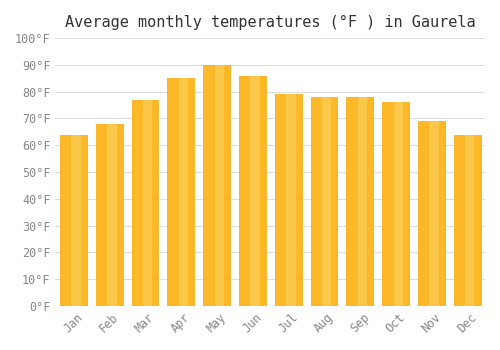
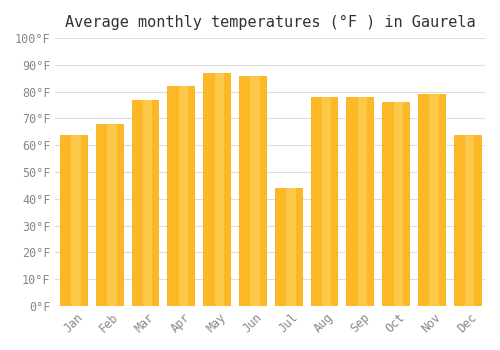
Apr: 85°F -> 82°F
May: 90°F -> 87°F
Jul: 79°F -> 44°F
Nov: 69°F -> 79°F
